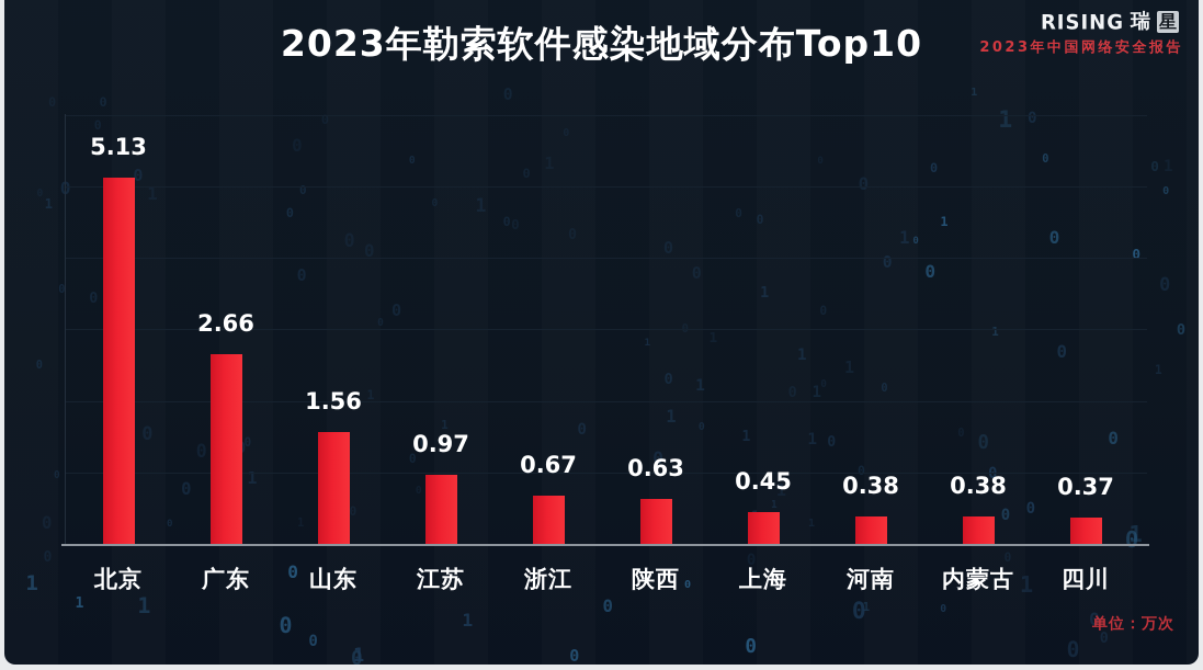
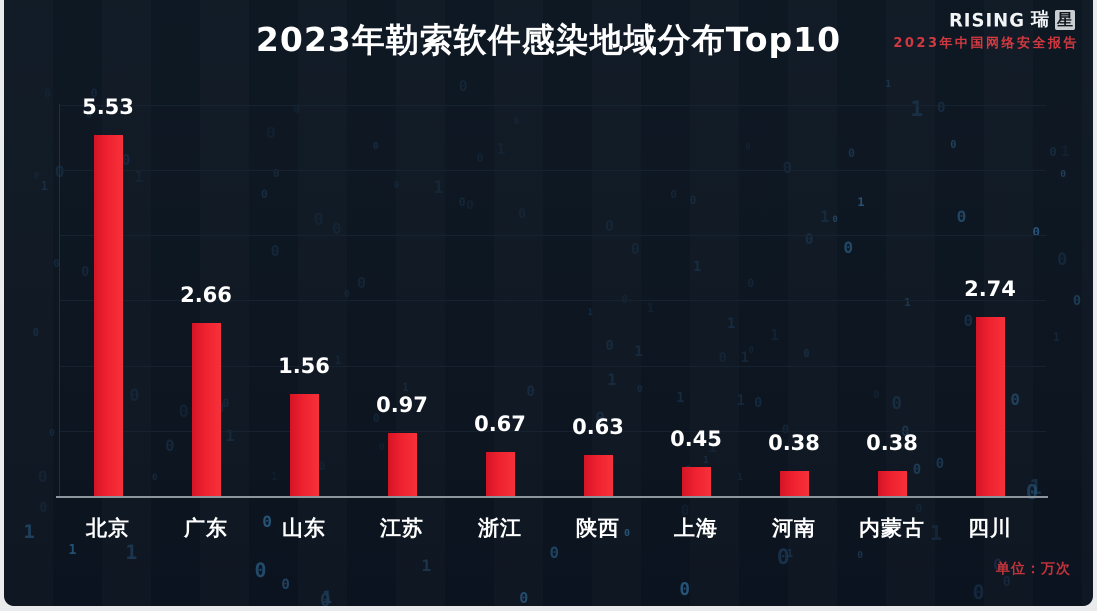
北京: 5.13 -> 5.53
四川: 0.37 -> 2.74
